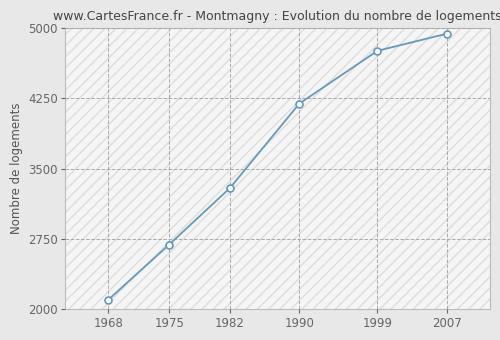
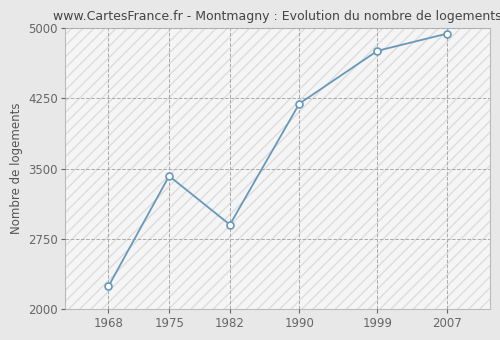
1968: 2100 -> 2240
1975: 2690 -> 3420
1982: 3290 -> 2900
